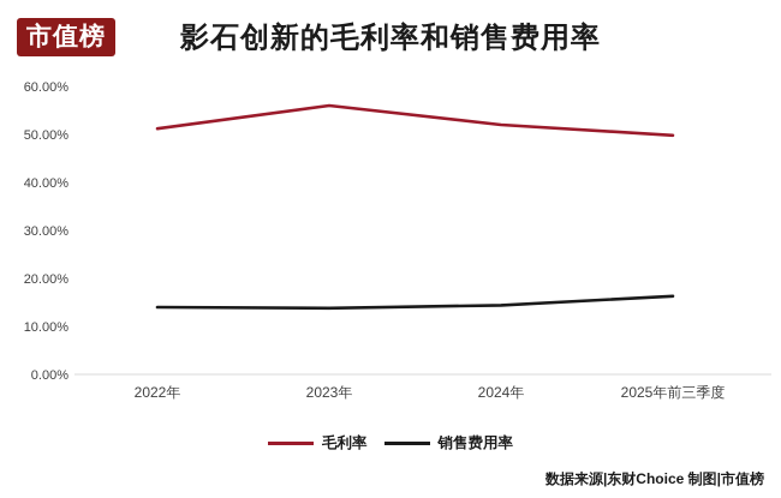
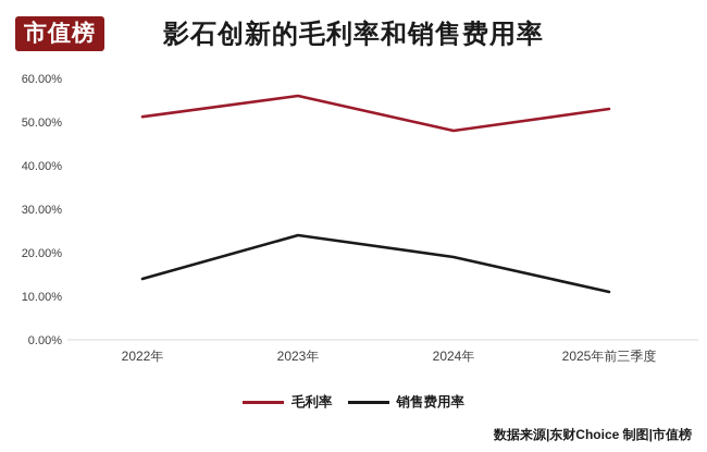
销售费用率/2023年: 14% -> 24%
毛利率/2024年: 52% -> 48%
销售费用率/2024年: 14% -> 19%
毛利率/2025年前三季度: 50% -> 53%
销售费用率/2025年前三季度: 16% -> 11%
